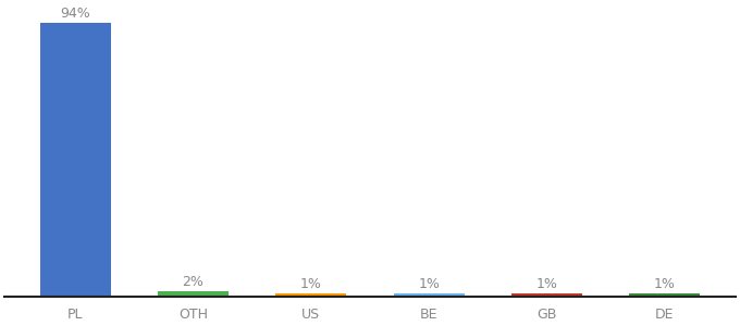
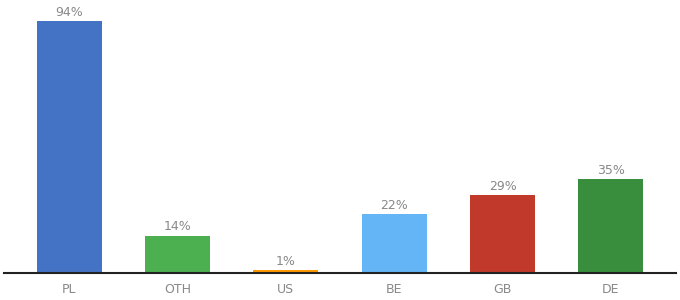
OTH: 2% -> 14%
BE: 1% -> 22%
GB: 1% -> 29%
DE: 1% -> 35%
